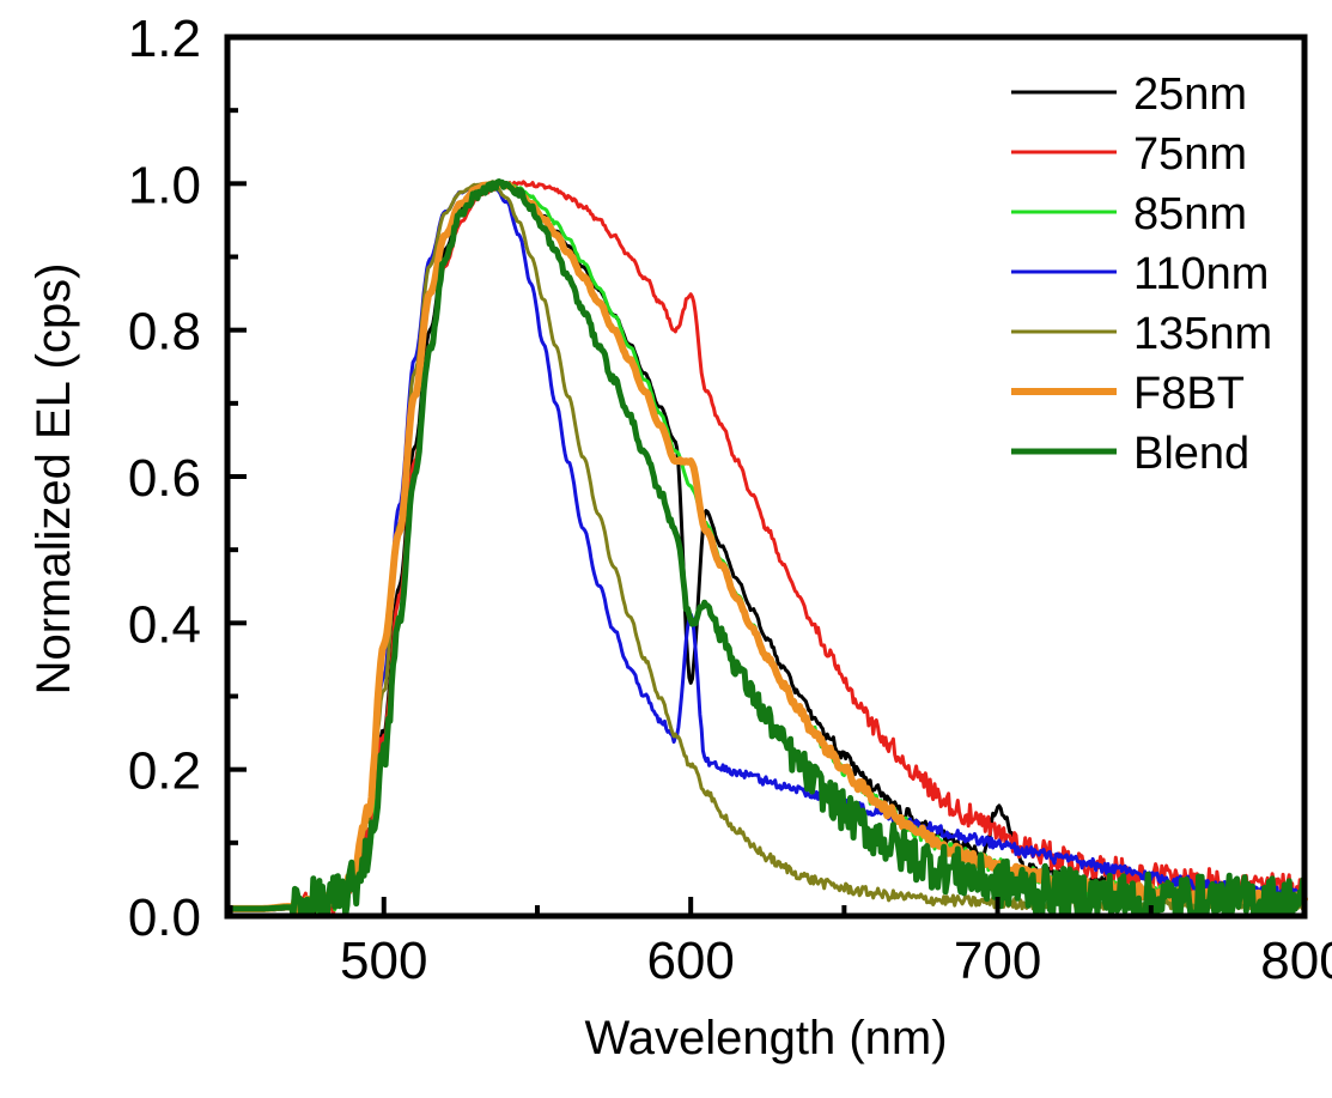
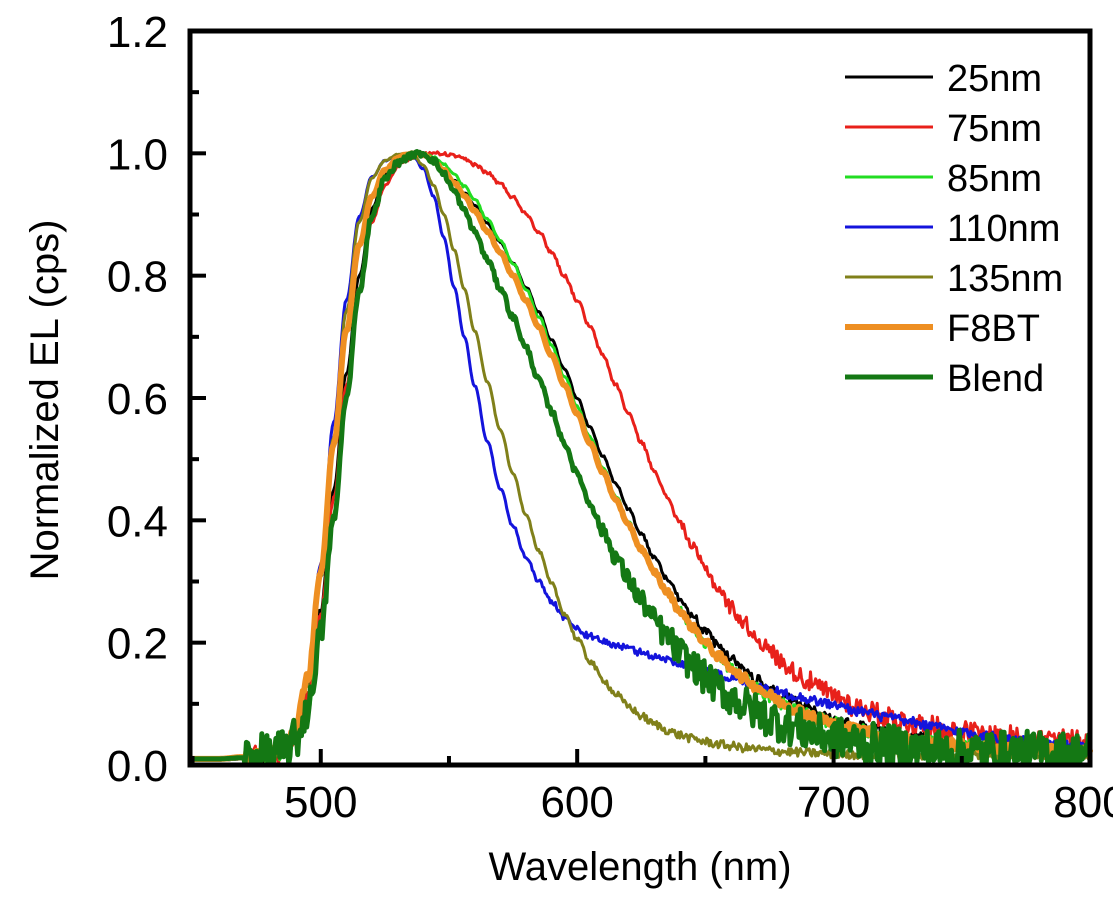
F8BT/500: 0.37 -> 0.32
25nm/600: 0.32 -> 0.60
75nm/600: 0.85 -> 0.76
110nm/600: 0.41 -> 0.22
F8BT/600: 0.62 -> 0.57
Blend/600: 0.40 -> 0.48
25nm/700: 0.15 -> 0.08
